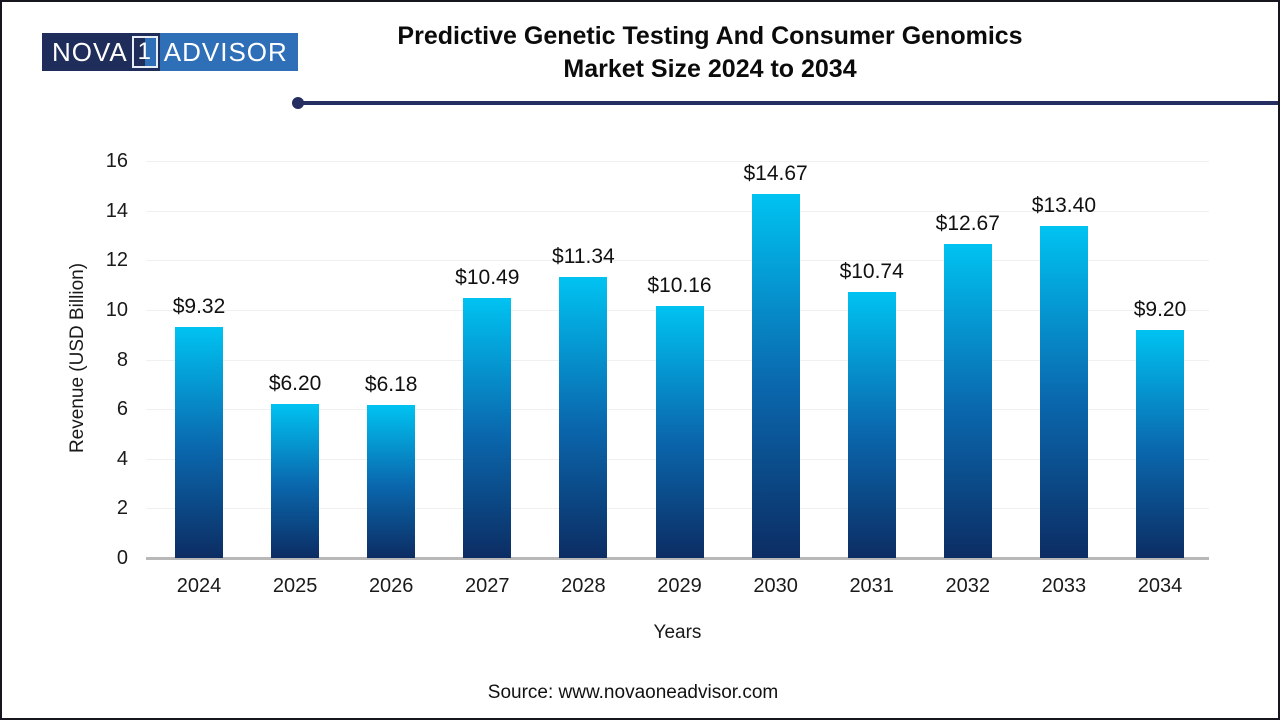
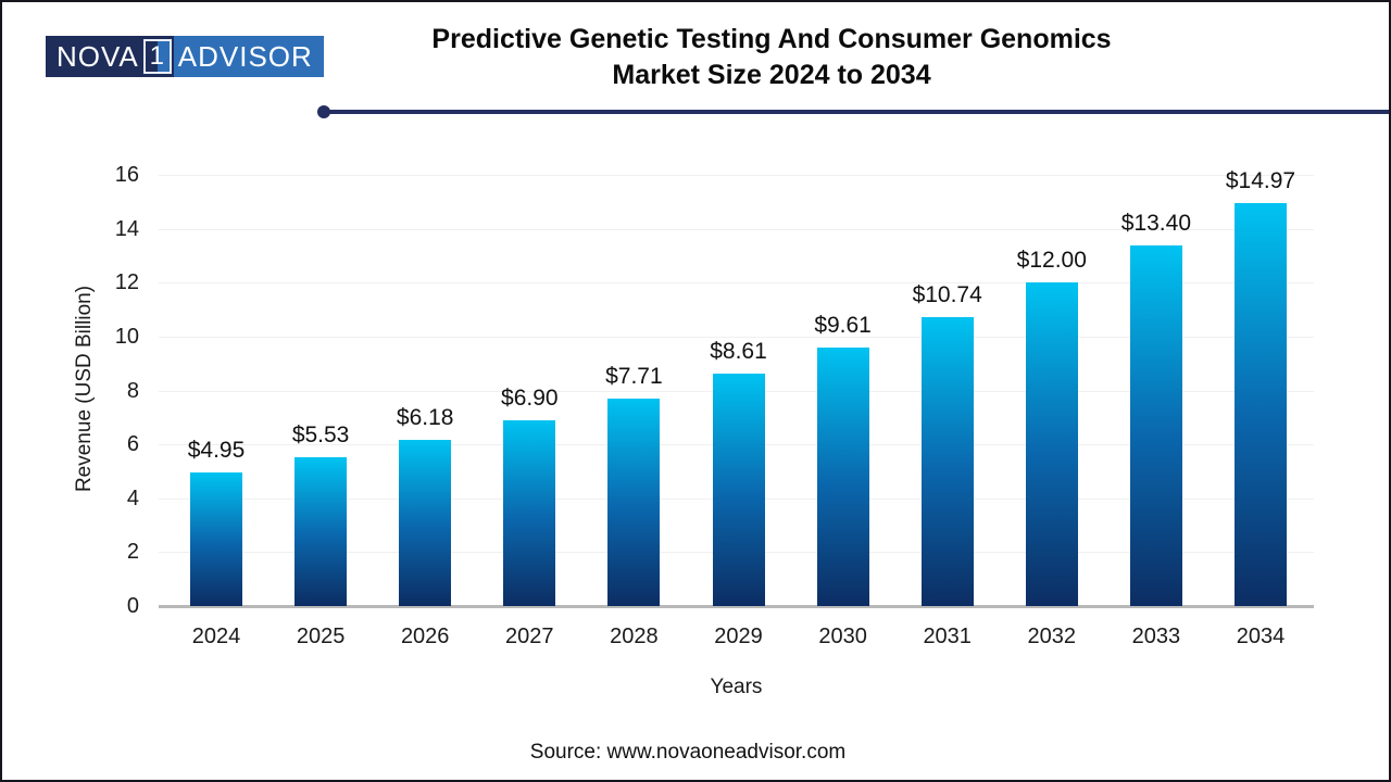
2024: $9.32 -> $4.95
2025: $6.20 -> $5.53
2027: $10.49 -> $6.90
2028: $11.34 -> $7.71
2029: $10.16 -> $8.61
2030: $14.67 -> $9.61
2032: $12.67 -> $12.00
2034: $9.20 -> $14.97
